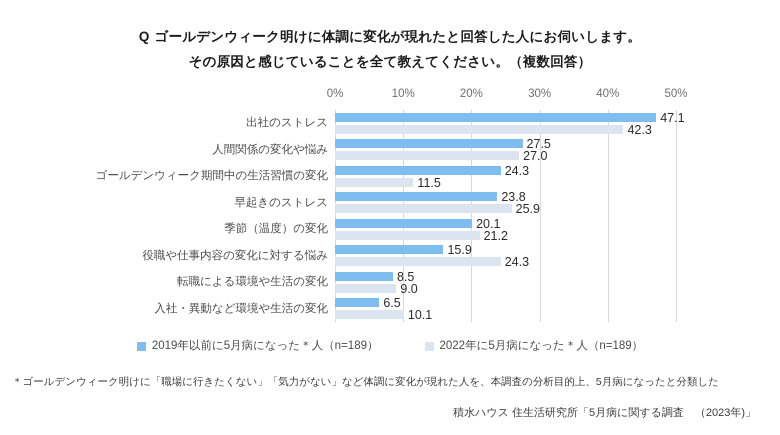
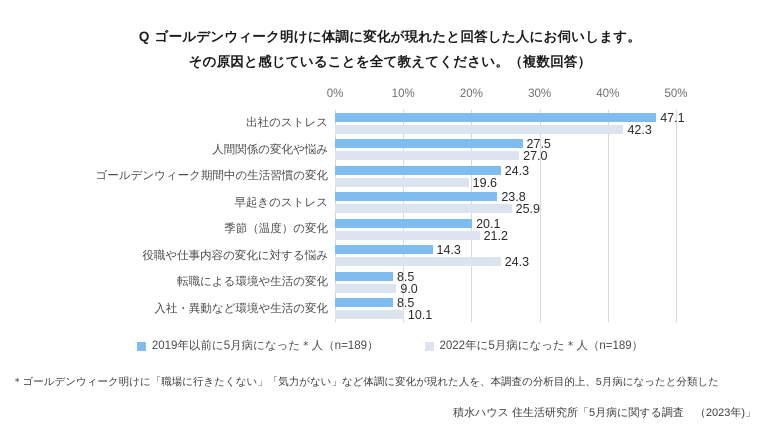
2022年に5月病になった＊人（n=189）/ゴールデンウィーク期間中の生活習慣の変化: 11.5 -> 19.6
2019年以前に5月病になった＊人（n=189）/役職や仕事内容の変化に対する悩み: 15.9 -> 14.3
2019年以前に5月病になった＊人（n=189）/入社・異動など環境や生活の変化: 6.5 -> 8.5
